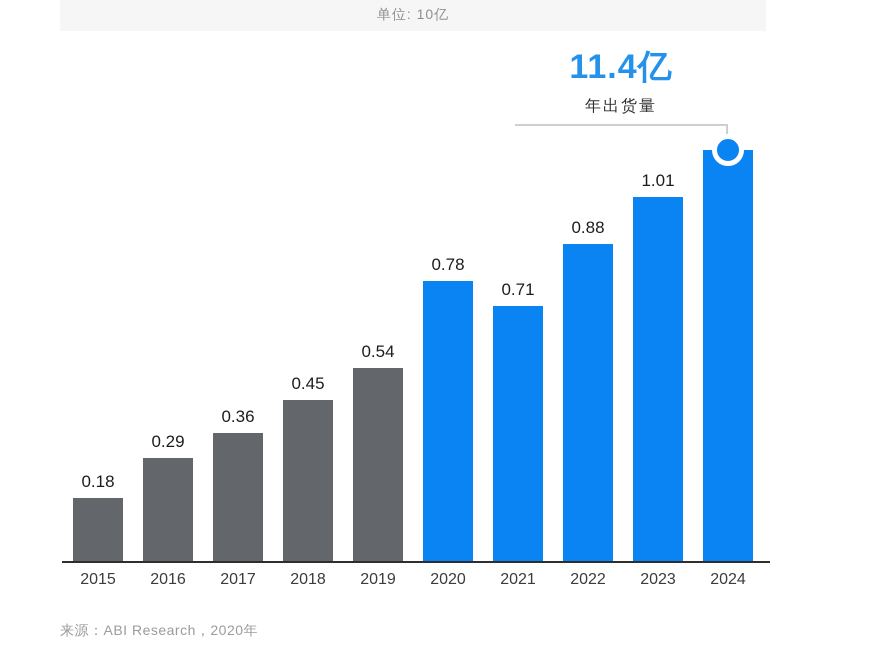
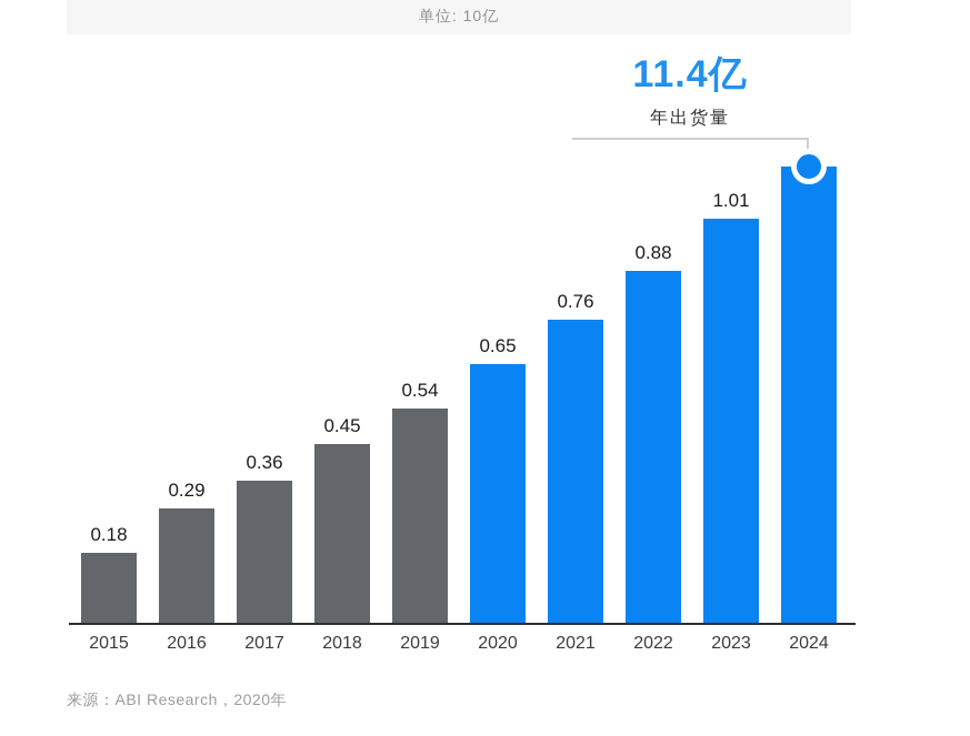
2020: 0.78 -> 0.65
2021: 0.71 -> 0.76
